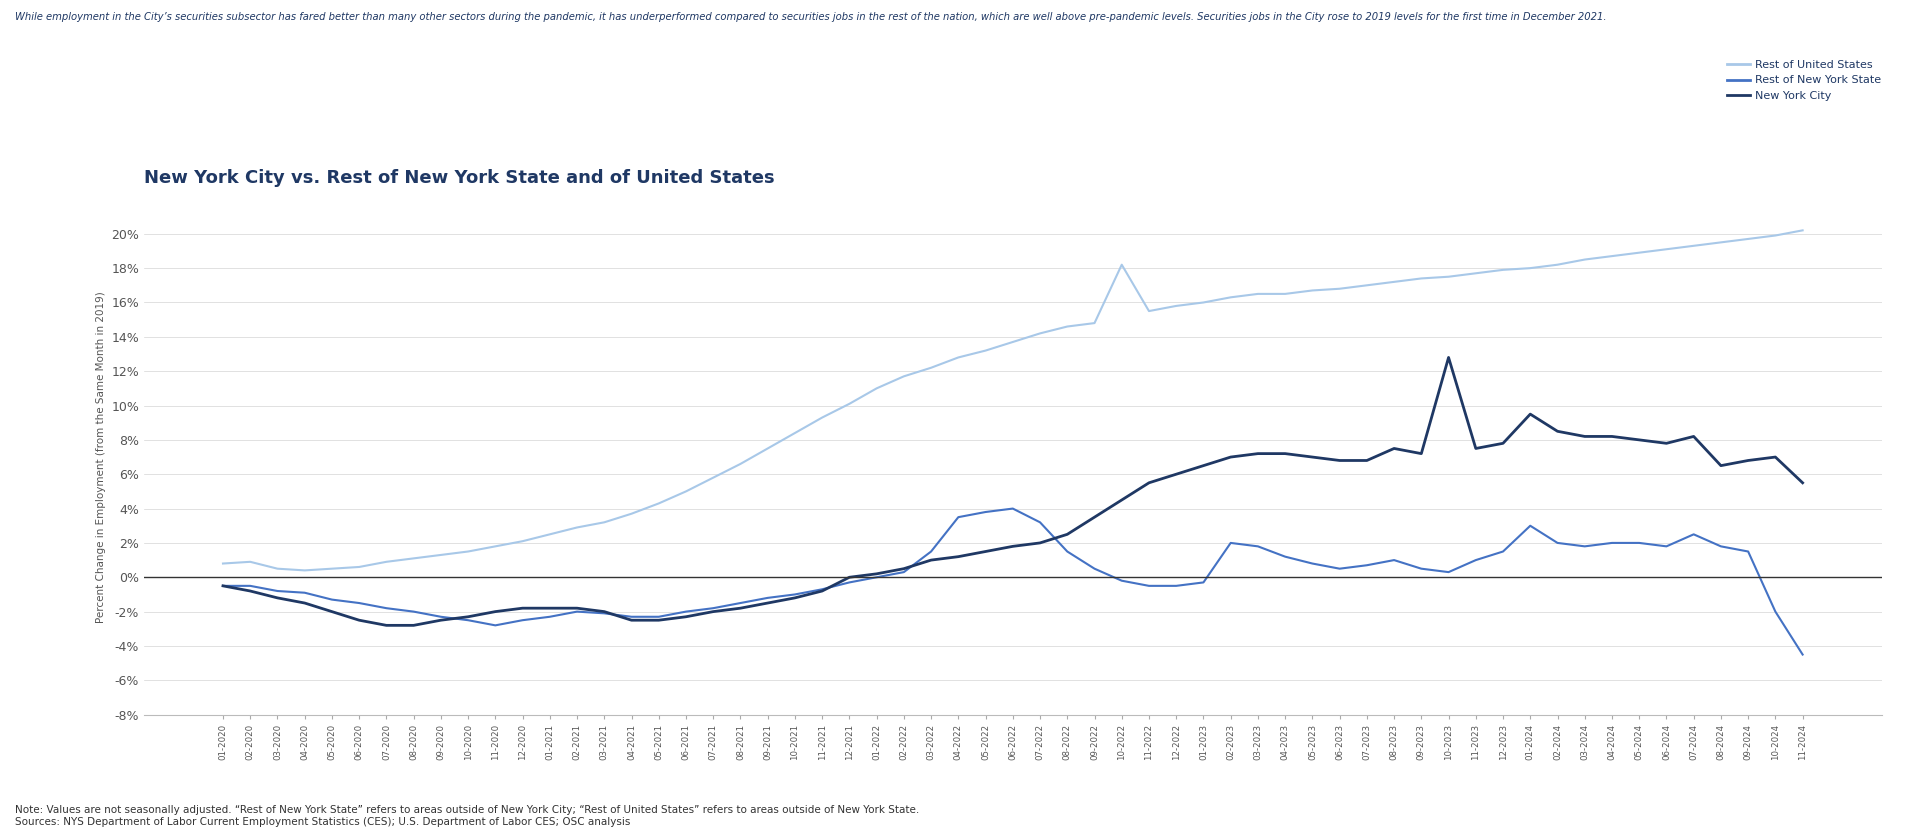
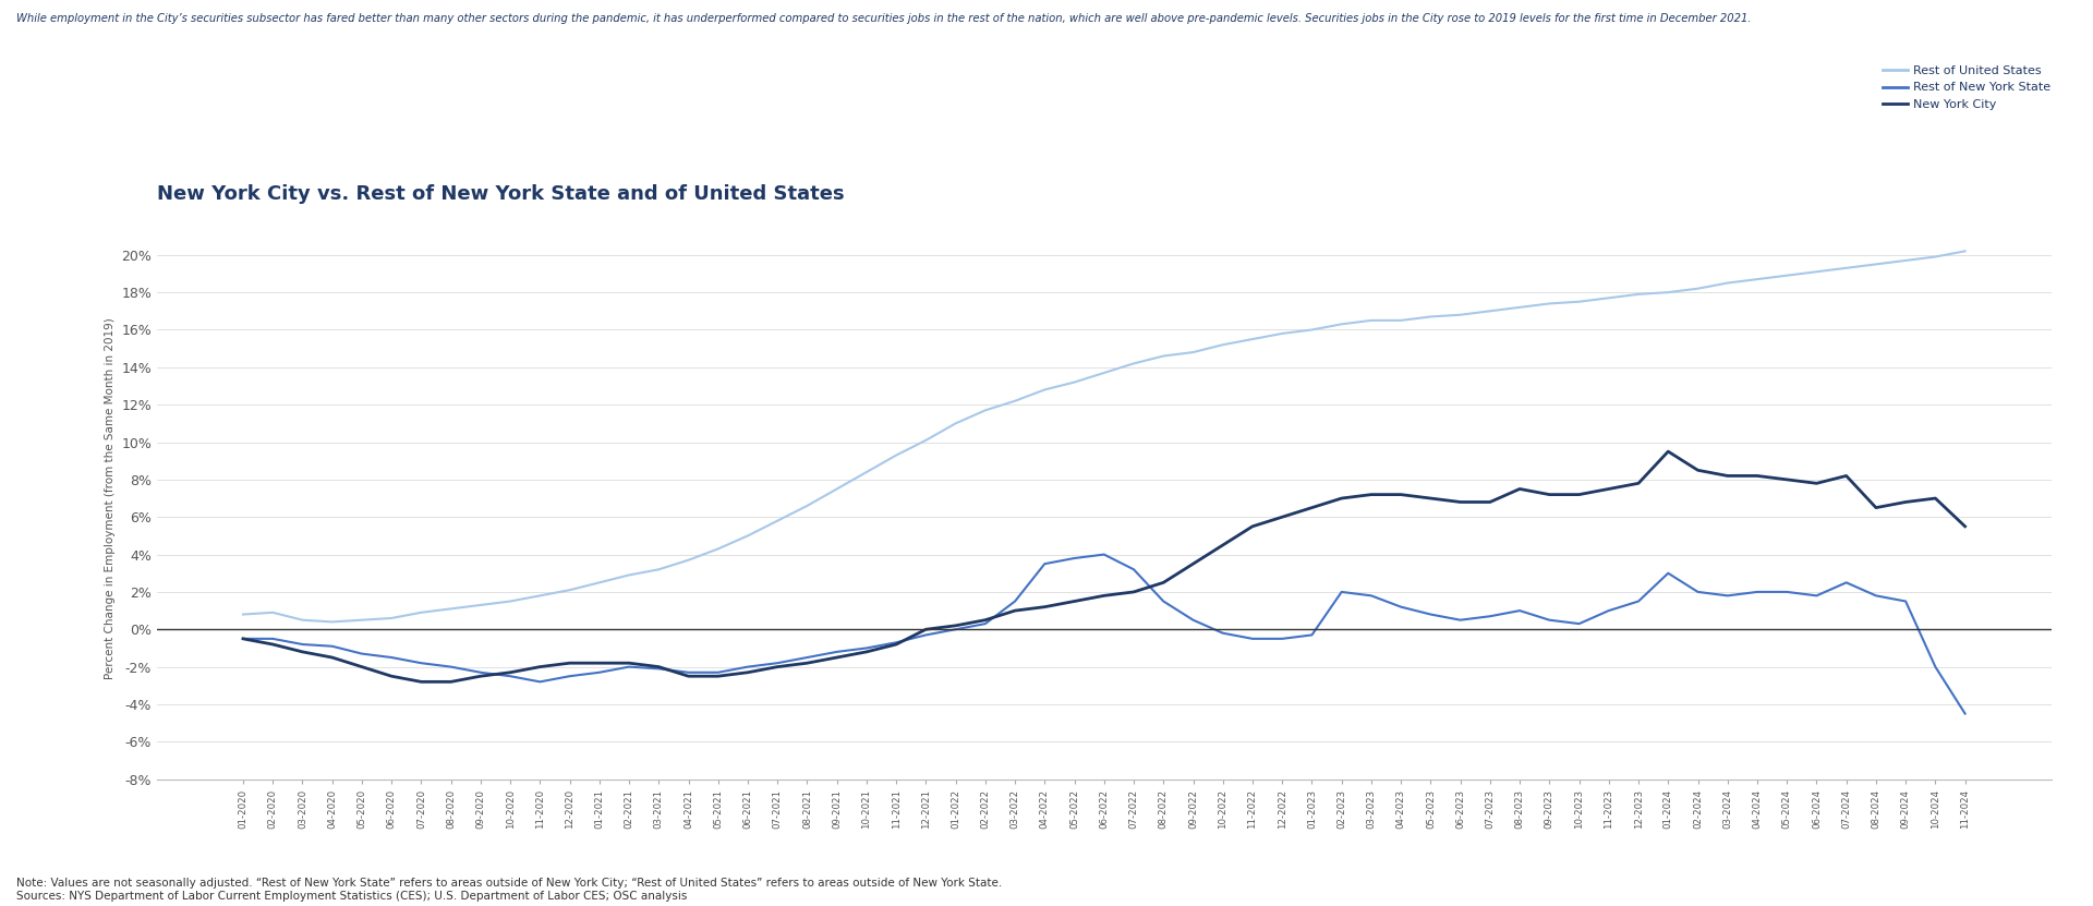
Rest of United States/10-2022: 18.2% -> 15.2%
New York City/10-2023: 12.8% -> 7.2%
